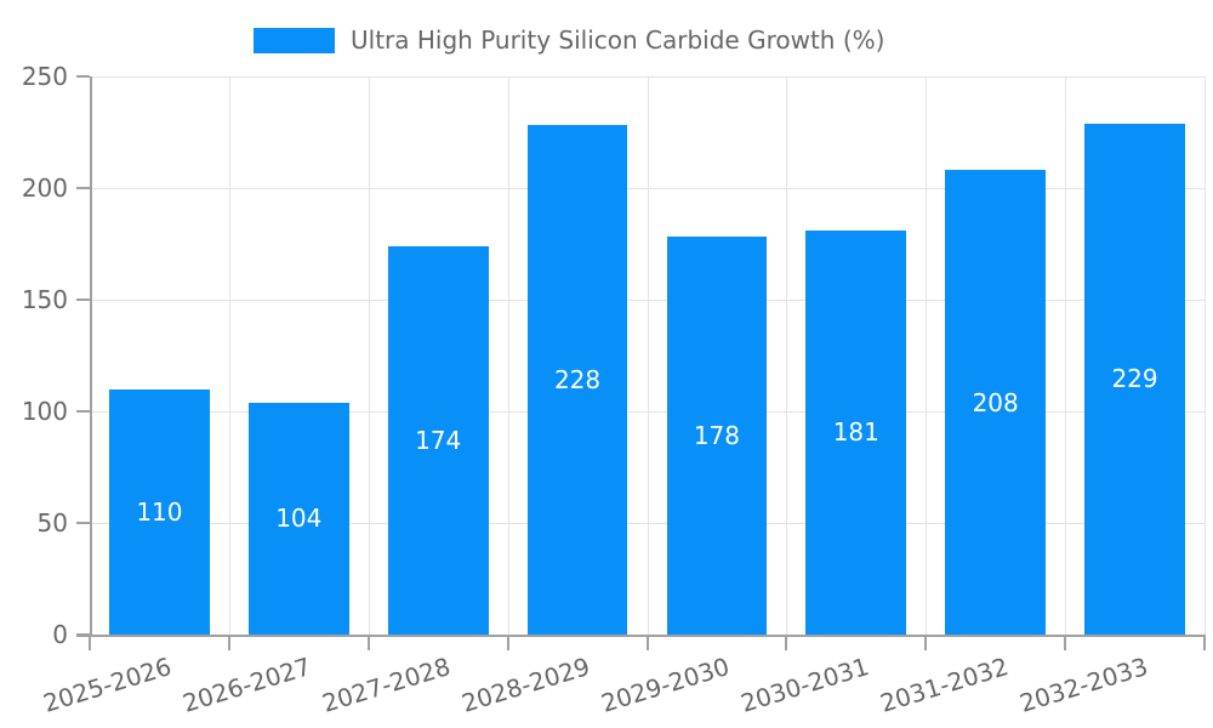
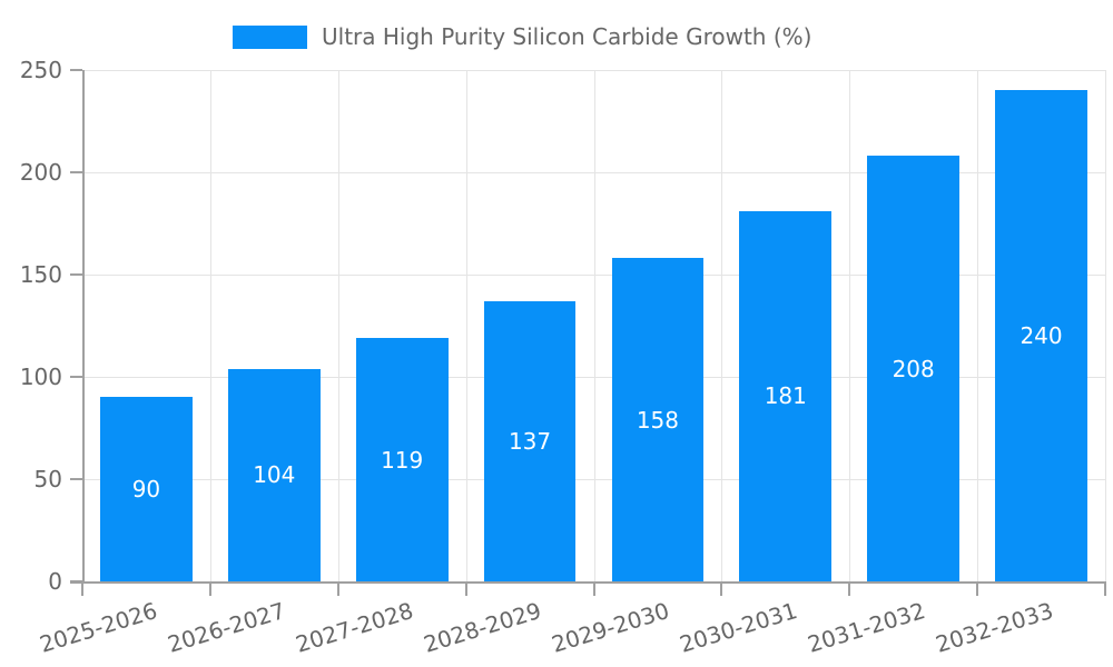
2025-2026: 110 -> 90
2027-2028: 174 -> 119
2028-2029: 228 -> 137
2029-2030: 178 -> 158
2032-2033: 229 -> 240
